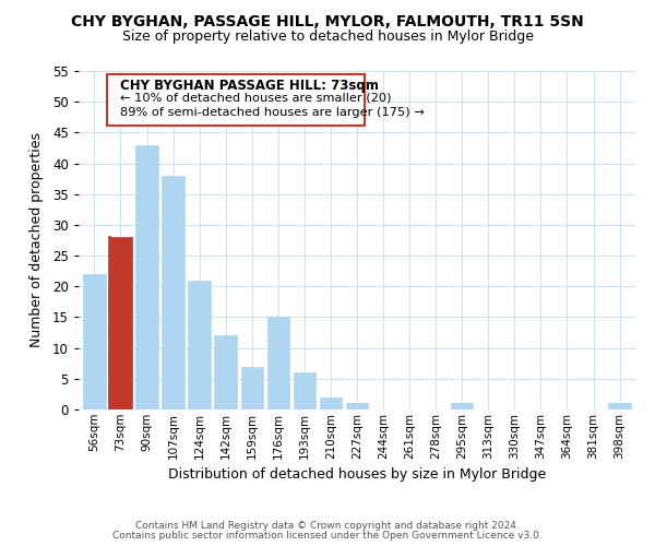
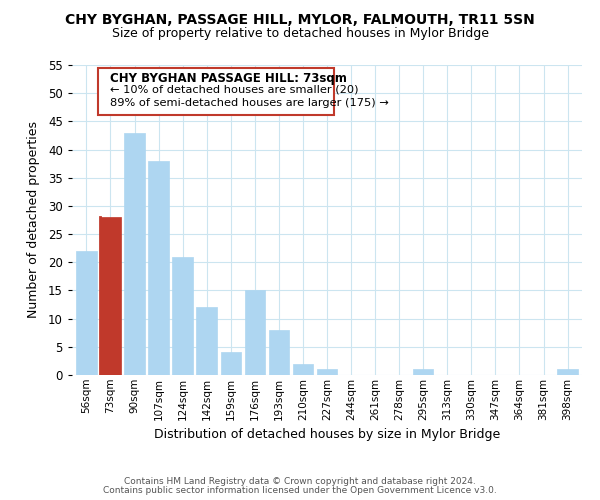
159sqm: 7 -> 4
193sqm: 6 -> 8
